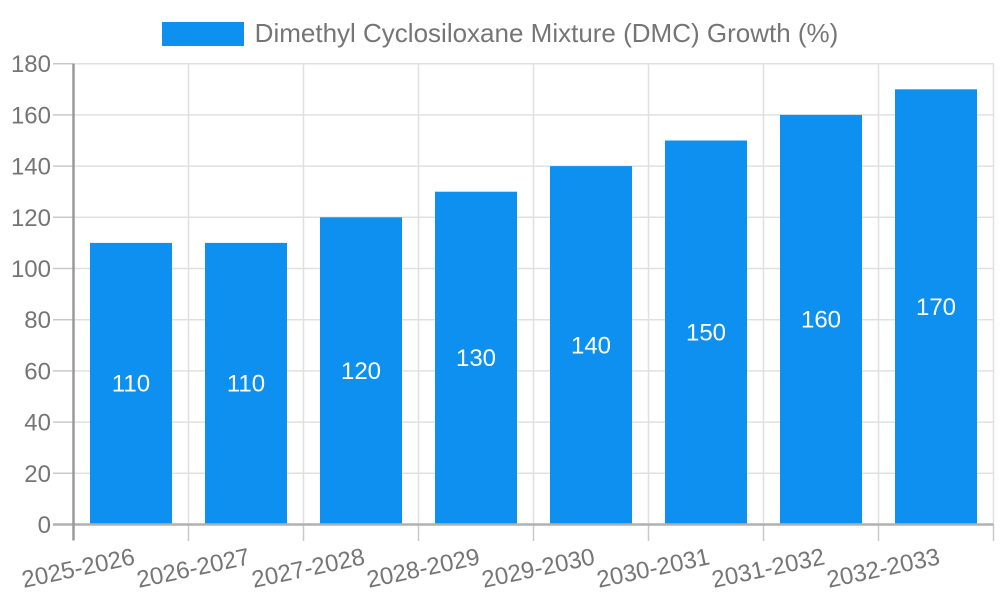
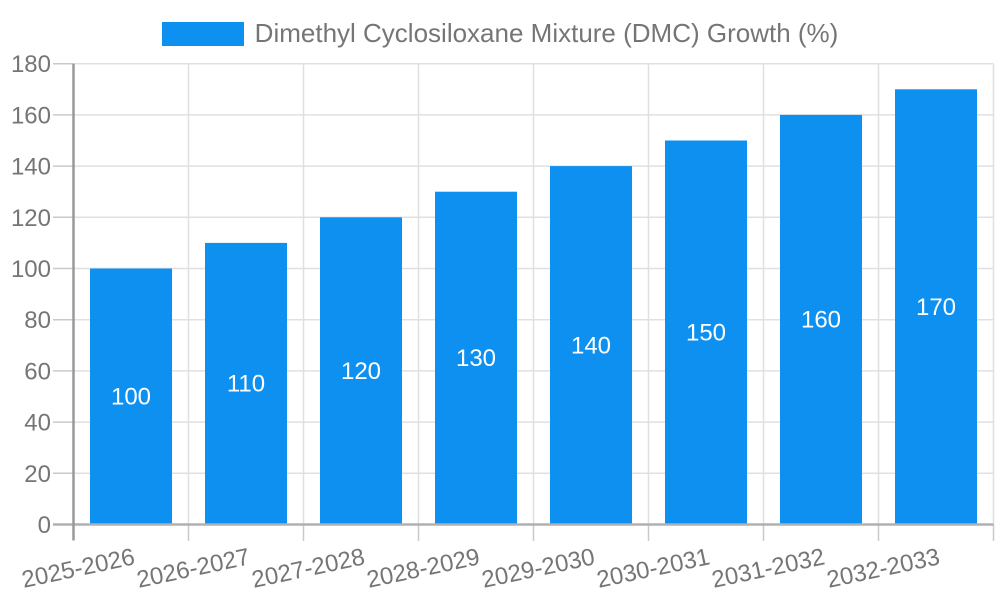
2025-2026: 110 -> 100
